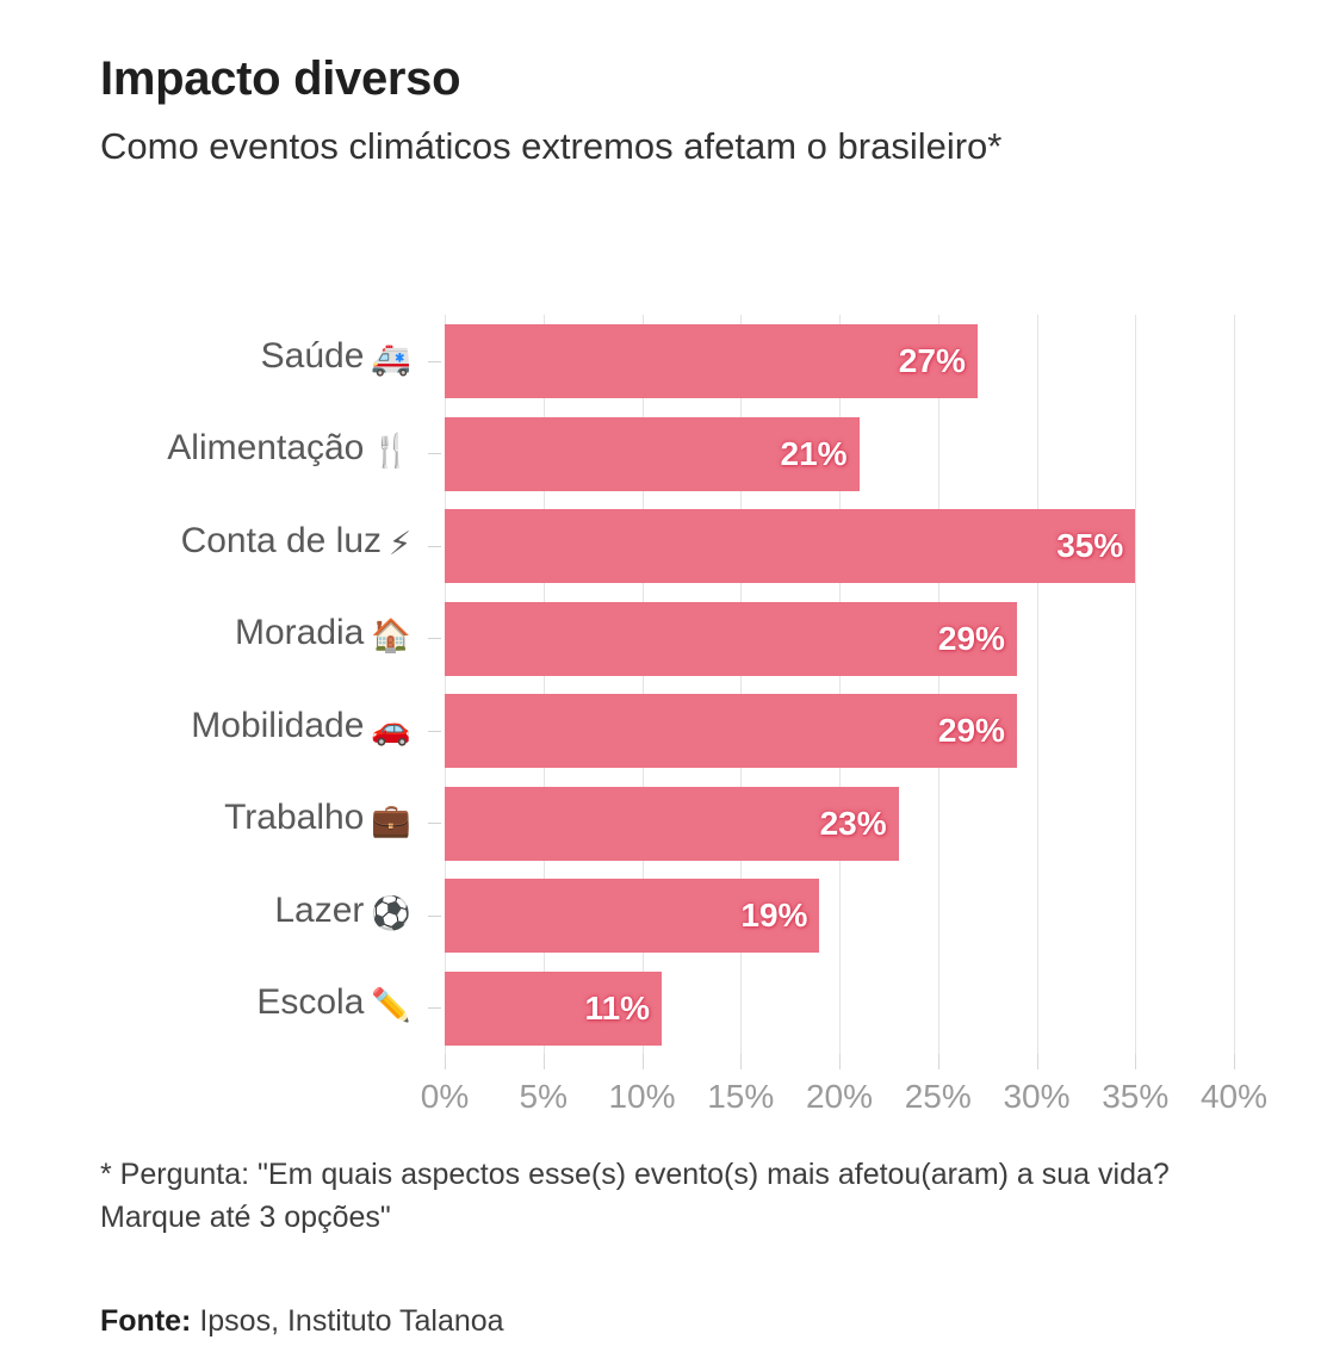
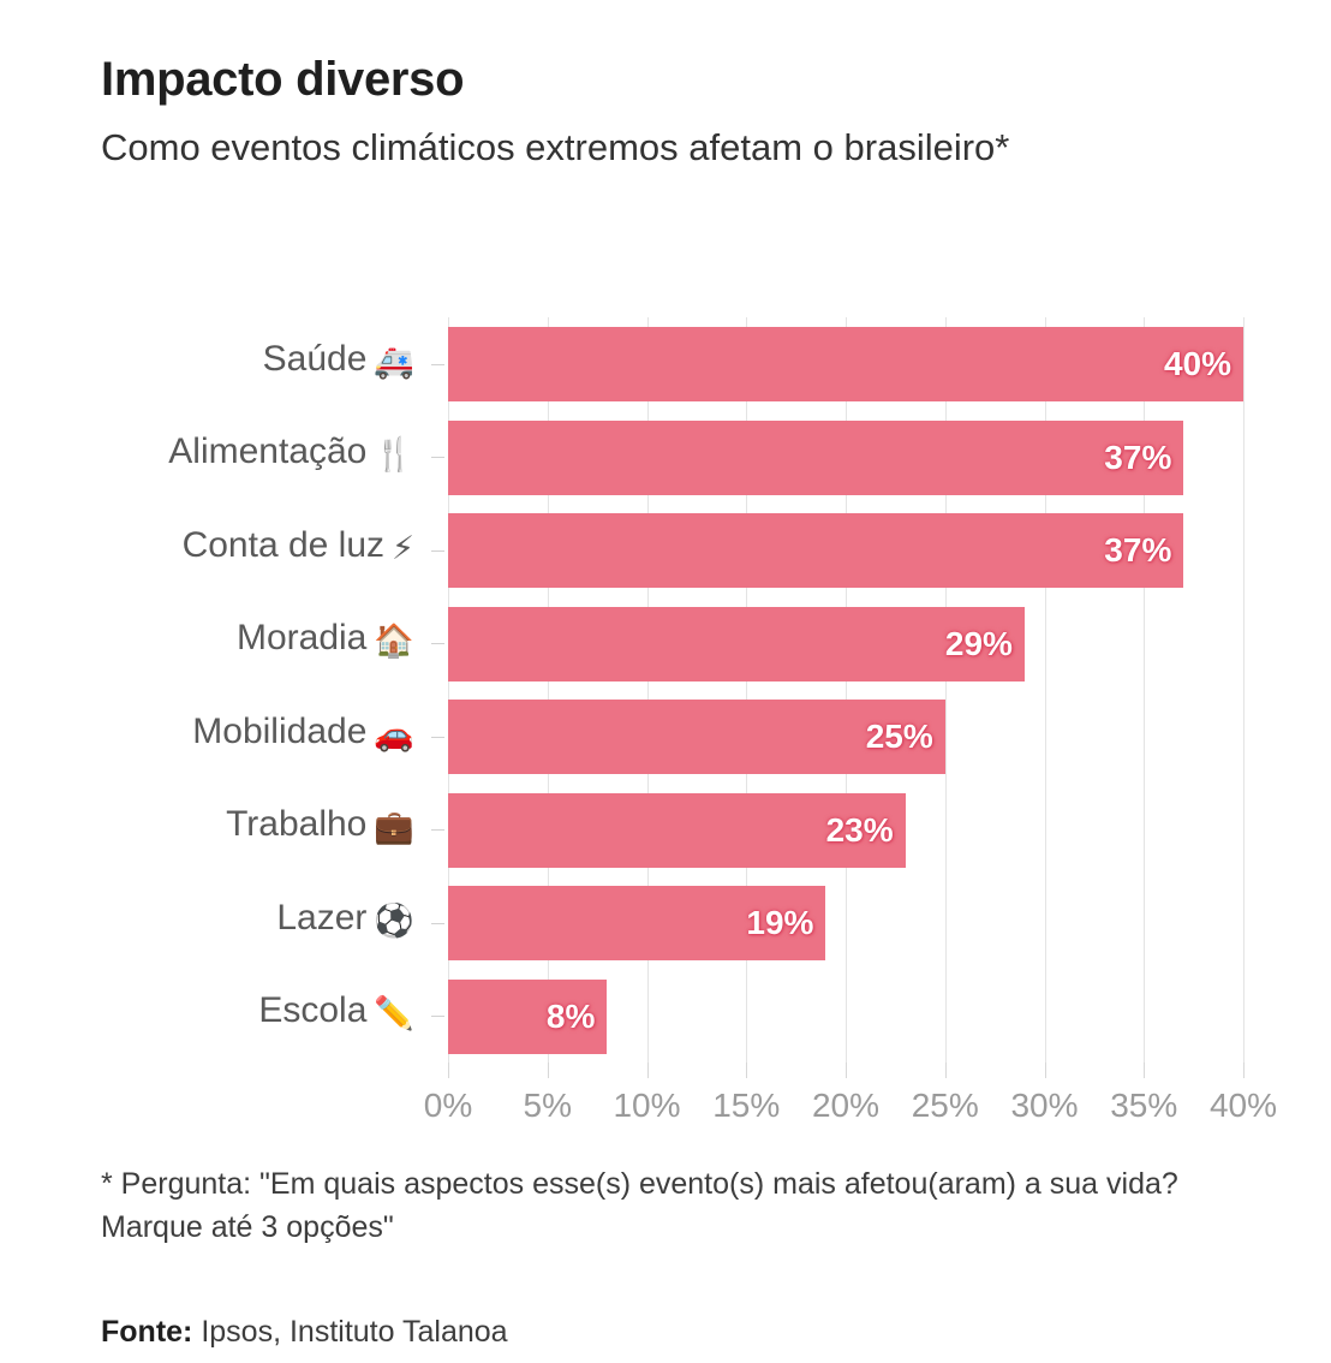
Saúde 🚑: 27% -> 40%
Alimentação 🍴: 21% -> 37%
Conta de luz ⚡: 35% -> 37%
Mobilidade 🚗: 29% -> 25%
Escola ✏️: 11% -> 8%
